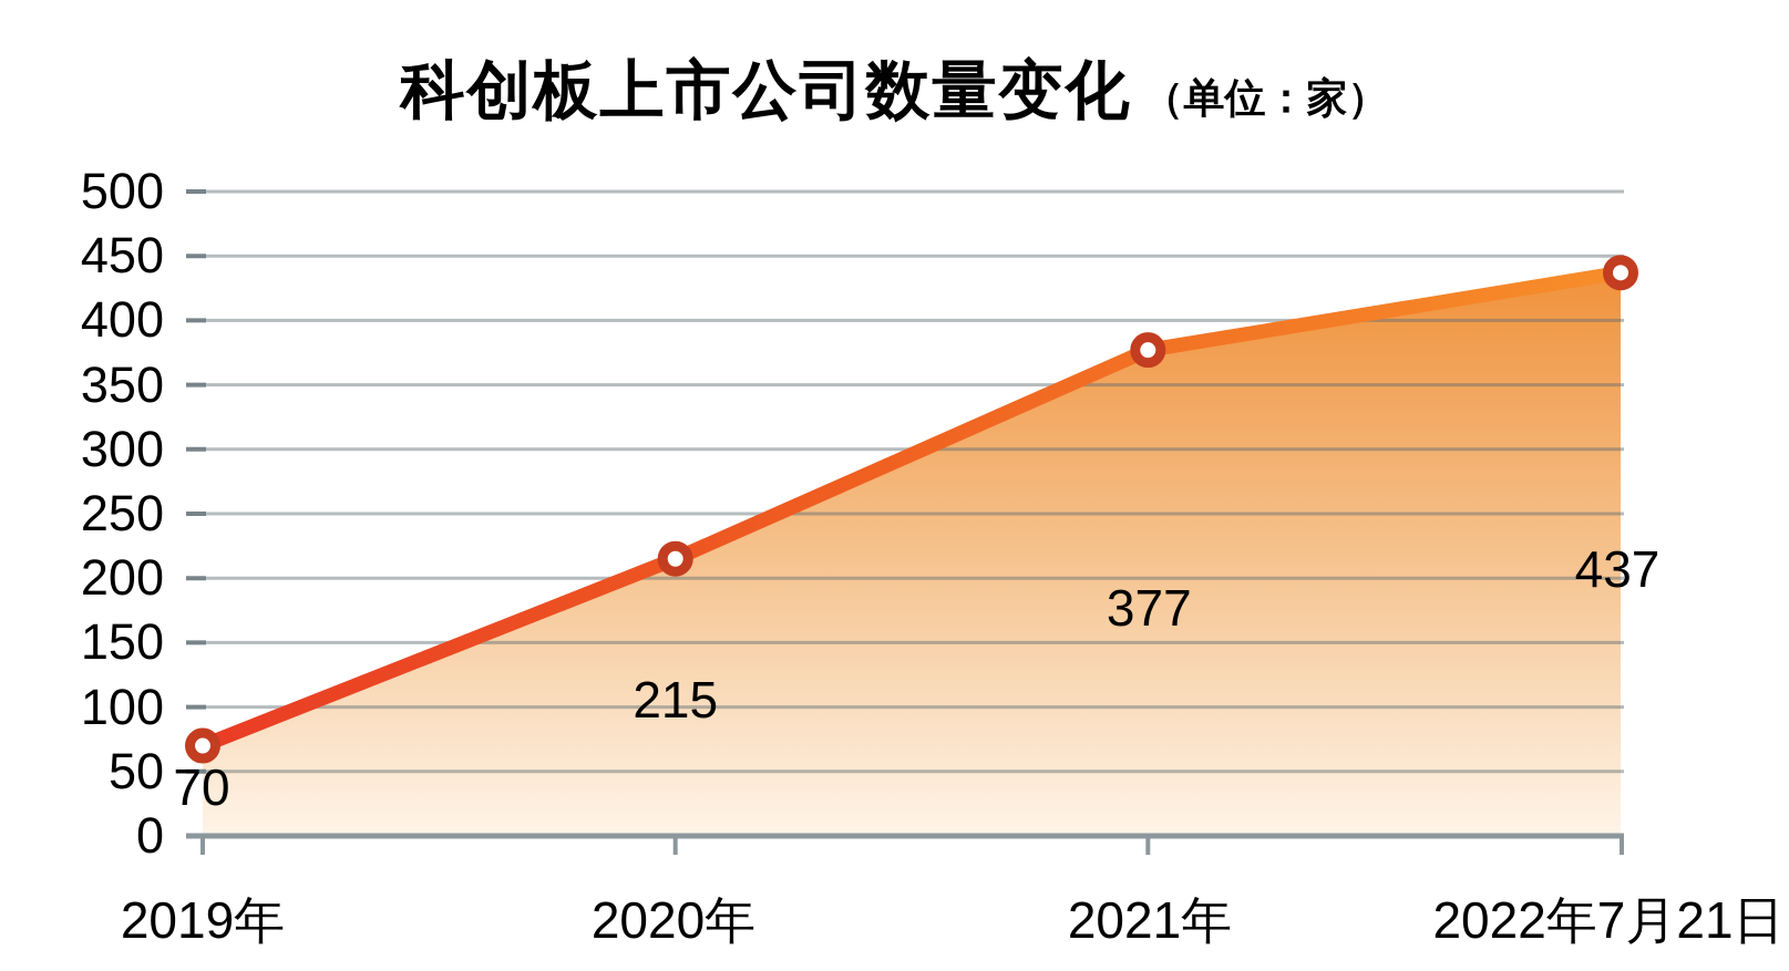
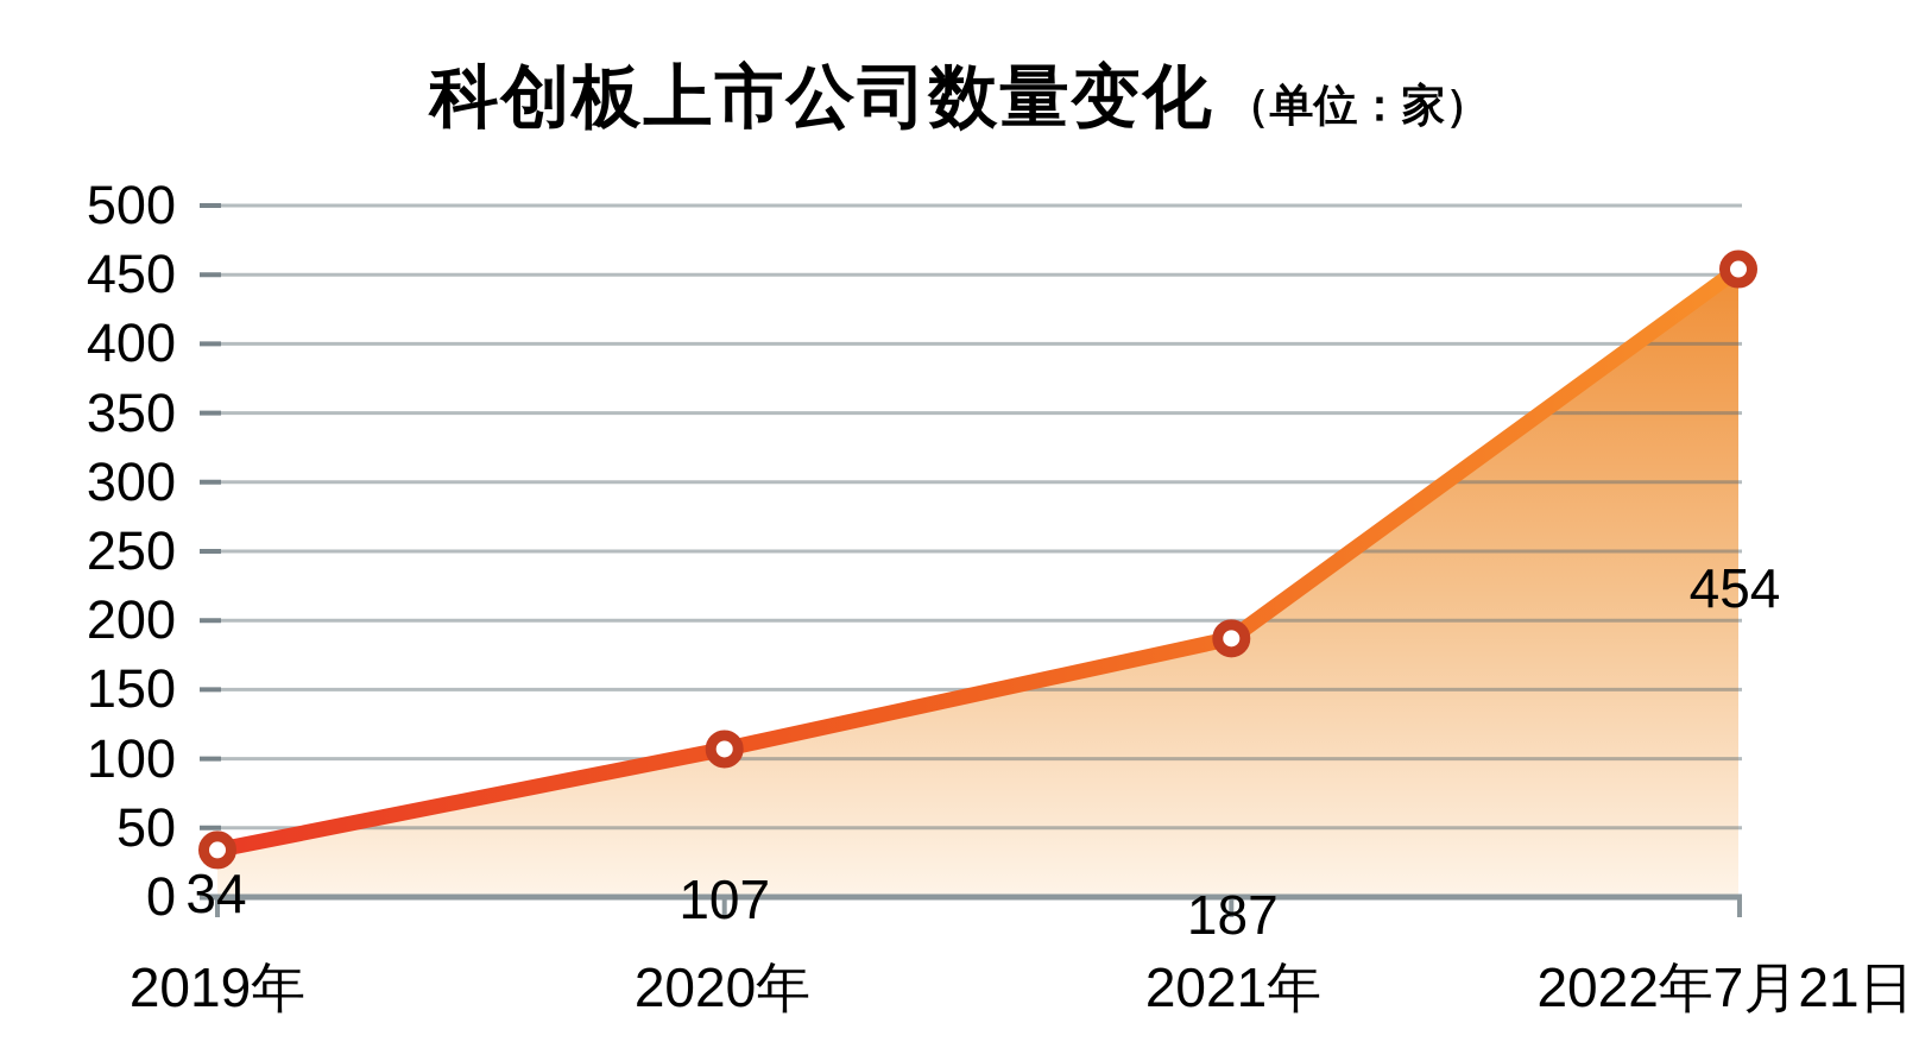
2019年: 70 -> 34
2020年: 215 -> 107
2021年: 377 -> 187
2022年7月21日: 437 -> 454
